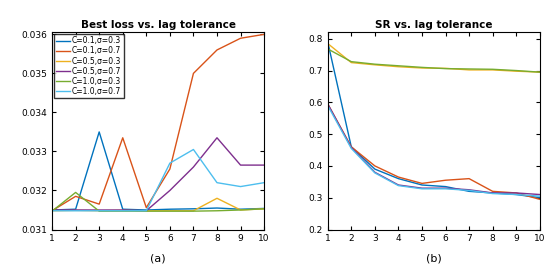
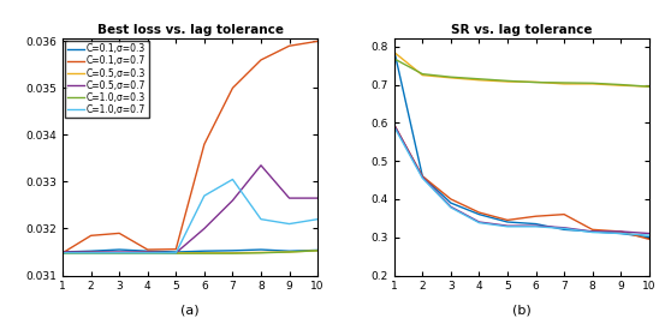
Best loss vs. lag tolerance/C=1.0,σ=0.3/2: 0.03195 -> 0.03147
Best loss vs. lag tolerance/C=0.1,σ=0.3/3: 0.03350 -> 0.03155
Best loss vs. lag tolerance/C=0.1,σ=0.7/3: 0.03165 -> 0.03190
Best loss vs. lag tolerance/C=0.1,σ=0.7/4: 0.03335 -> 0.03155
Best loss vs. lag tolerance/C=0.1,σ=0.7/6: 0.03255 -> 0.03380
Best loss vs. lag tolerance/C=0.5,σ=0.3/8: 0.03180 -> 0.03149
